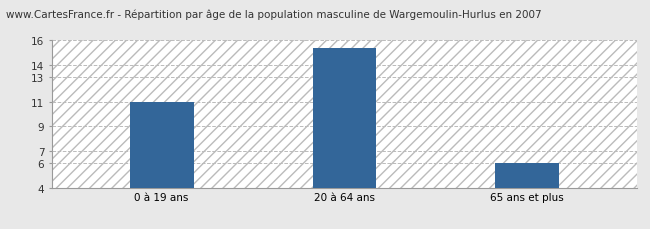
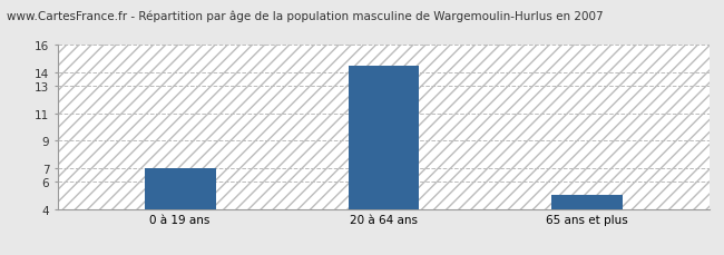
0 à 19 ans: 11.0 -> 7.0
20 à 64 ans: 15.4 -> 14.5
65 ans et plus: 6.0 -> 5.0
